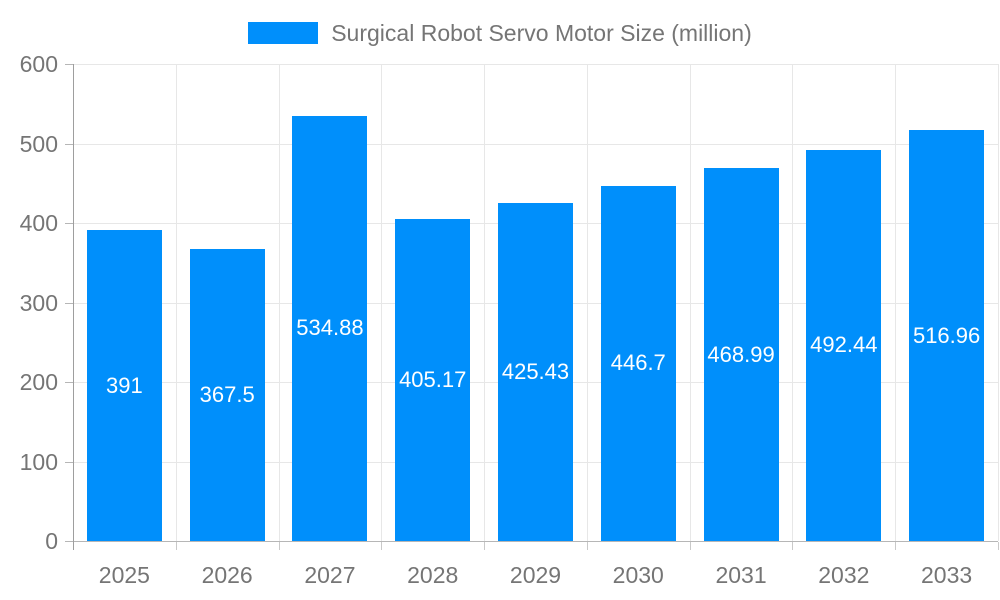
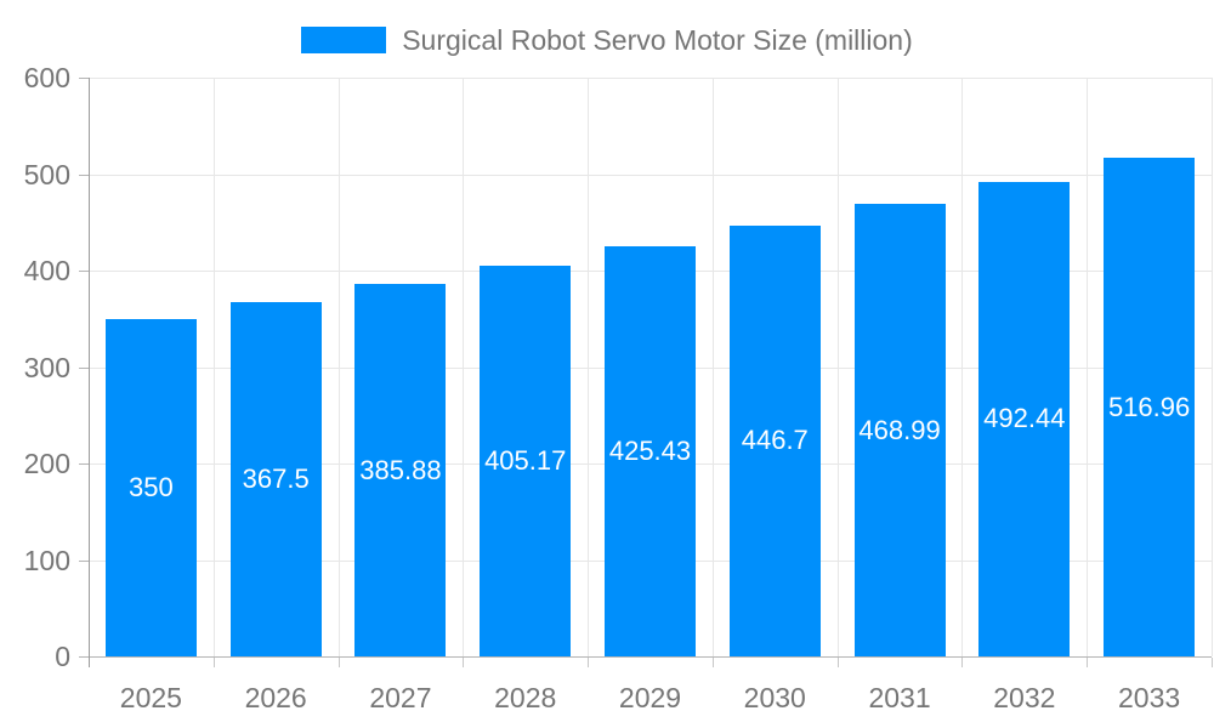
2025: 391 -> 350
2027: 534.88 -> 385.88
